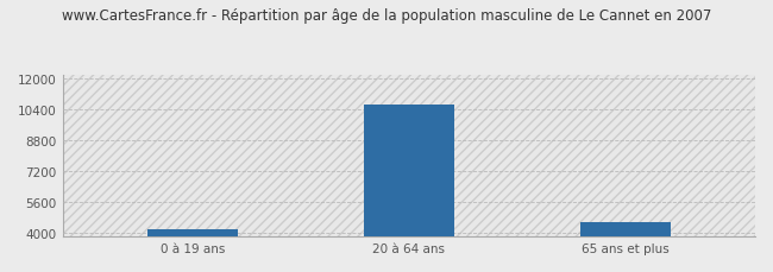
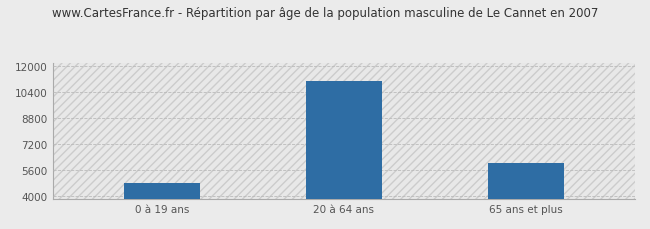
0 à 19 ans: 4200 -> 4800
20 à 64 ans: 10600 -> 11100
65 ans et plus: 4600 -> 6000
